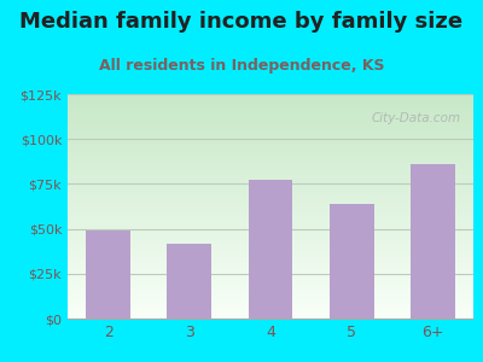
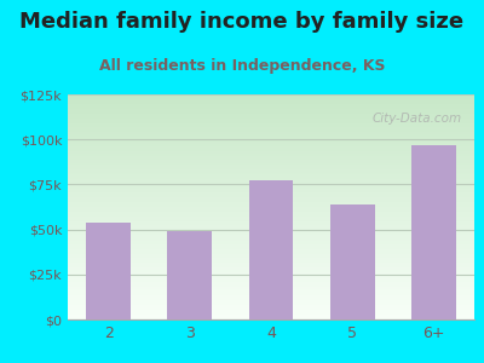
2: $49k -> $54k
3: $42k -> $49k
6+: $86k -> $97k
